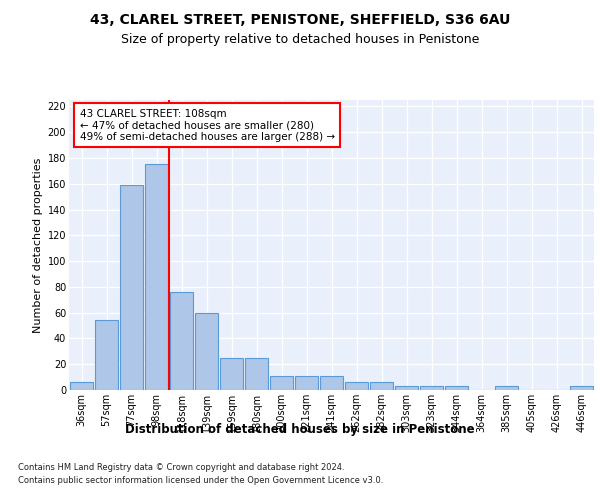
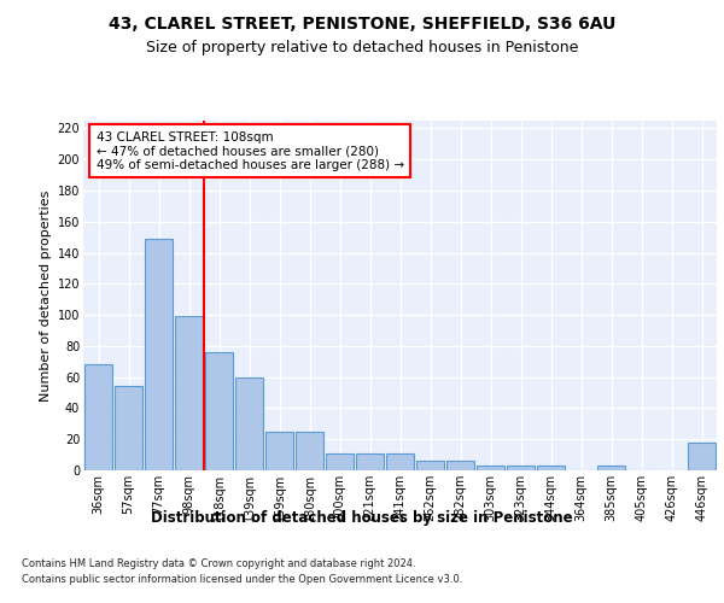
36sqm: 6 -> 68
77sqm: 159 -> 149
98sqm: 175 -> 99
446sqm: 3 -> 18
